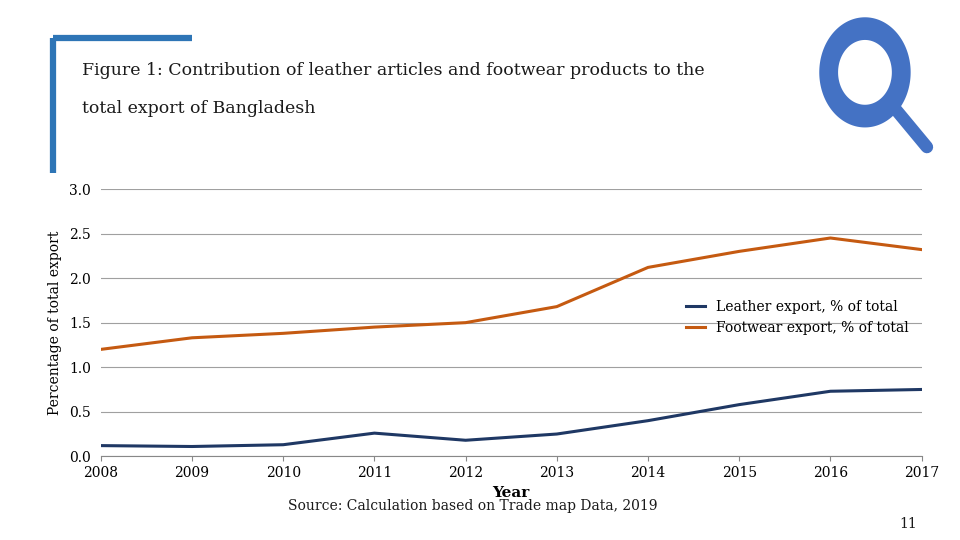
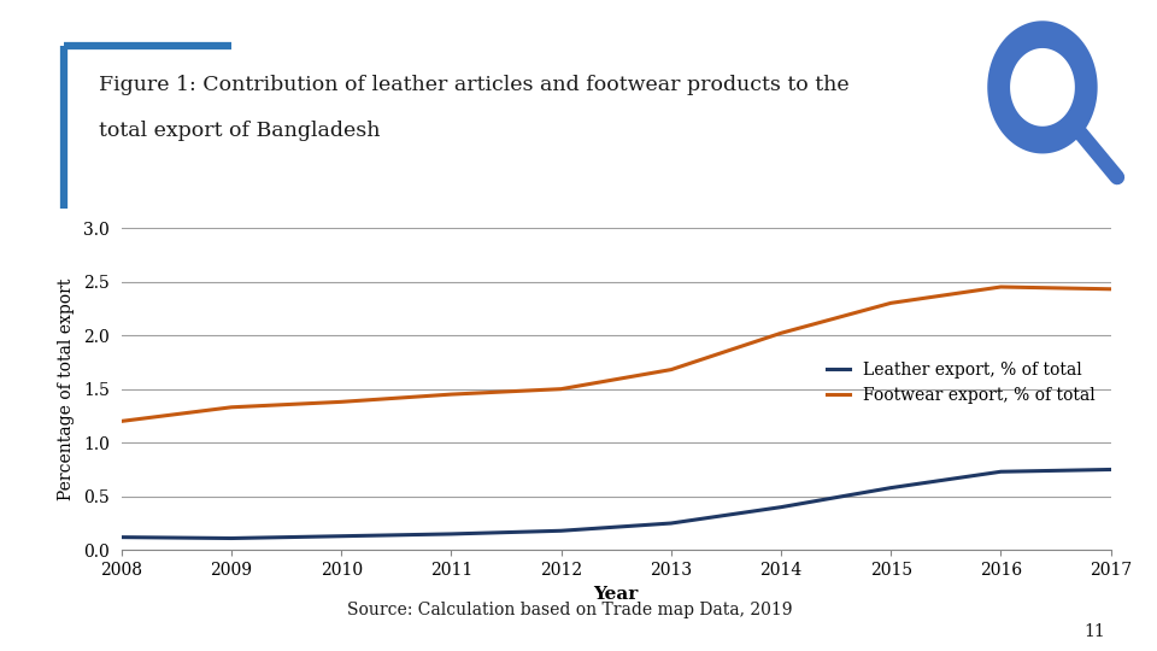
Leather export, % of total/2011: 0.26 -> 0.15
Footwear export, % of total/2014: 2.12 -> 2.02
Footwear export, % of total/2017: 2.32 -> 2.43
